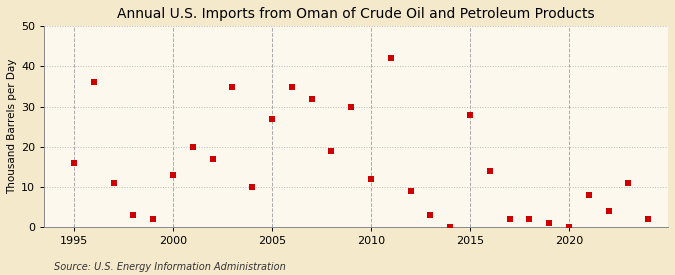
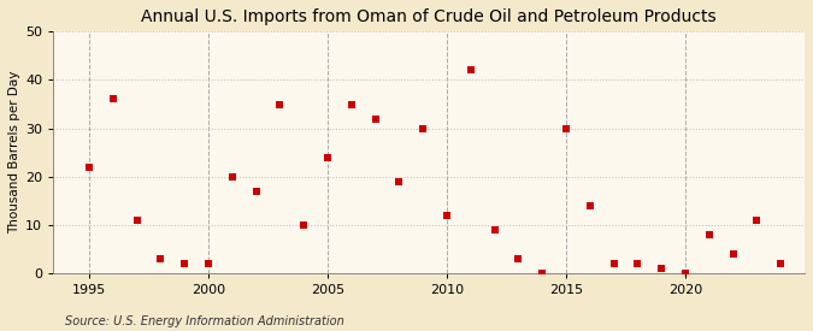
1995: 16 -> 22
2000: 13 -> 2
2005: 27 -> 24
2015: 28 -> 30
